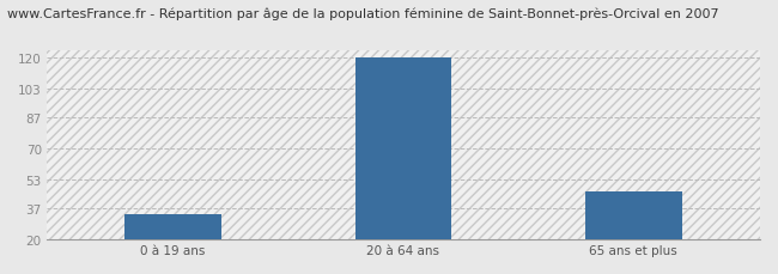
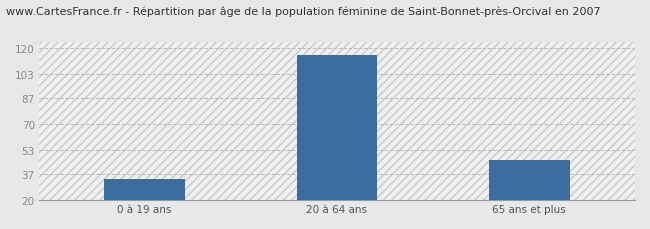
20 à 64 ans: 120 -> 115
